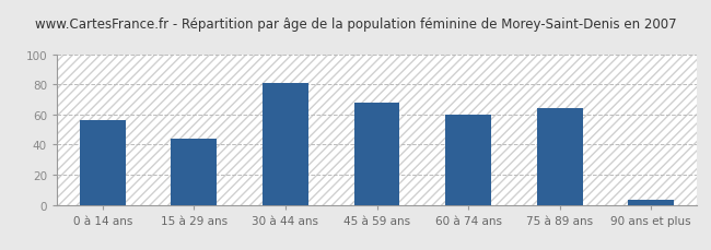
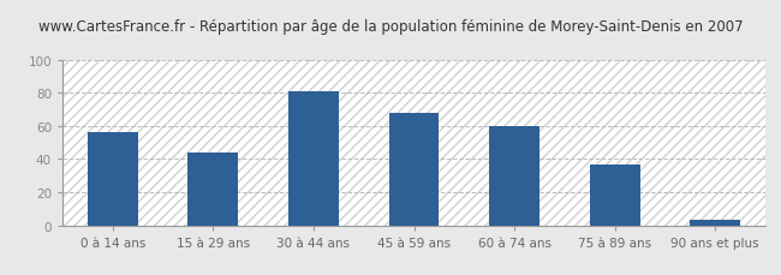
75 à 89 ans: 64 -> 37
